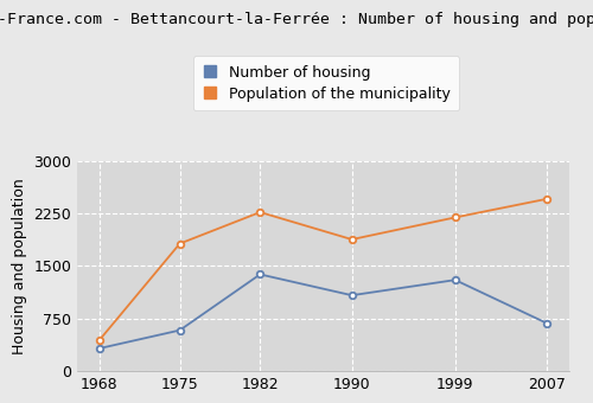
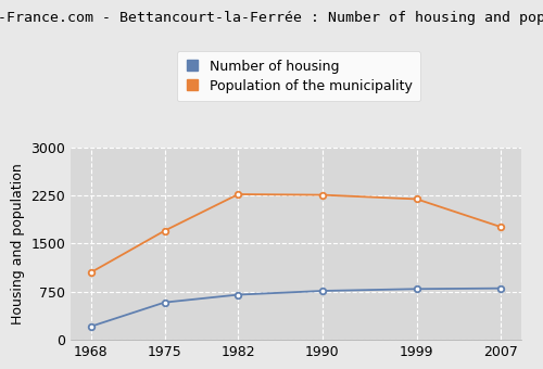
Number of housing/1968: 320 -> 200
Population of the municipality/1968: 440 -> 1050
Population of the municipality/1975: 1820 -> 1700
Number of housing/1982: 1380 -> 700
Number of housing/1990: 1080 -> 760
Population of the municipality/1990: 1880 -> 2260
Number of housing/1999: 1300 -> 790
Number of housing/2007: 680 -> 800
Population of the municipality/2007: 2460 -> 1760
